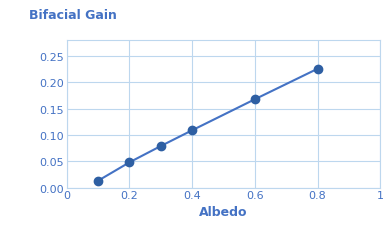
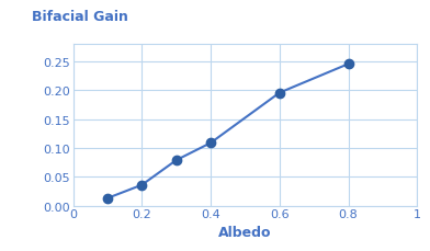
0.2: 0.048 -> 0.036
0.6: 0.168 -> 0.196
0.8: 0.226 -> 0.246
